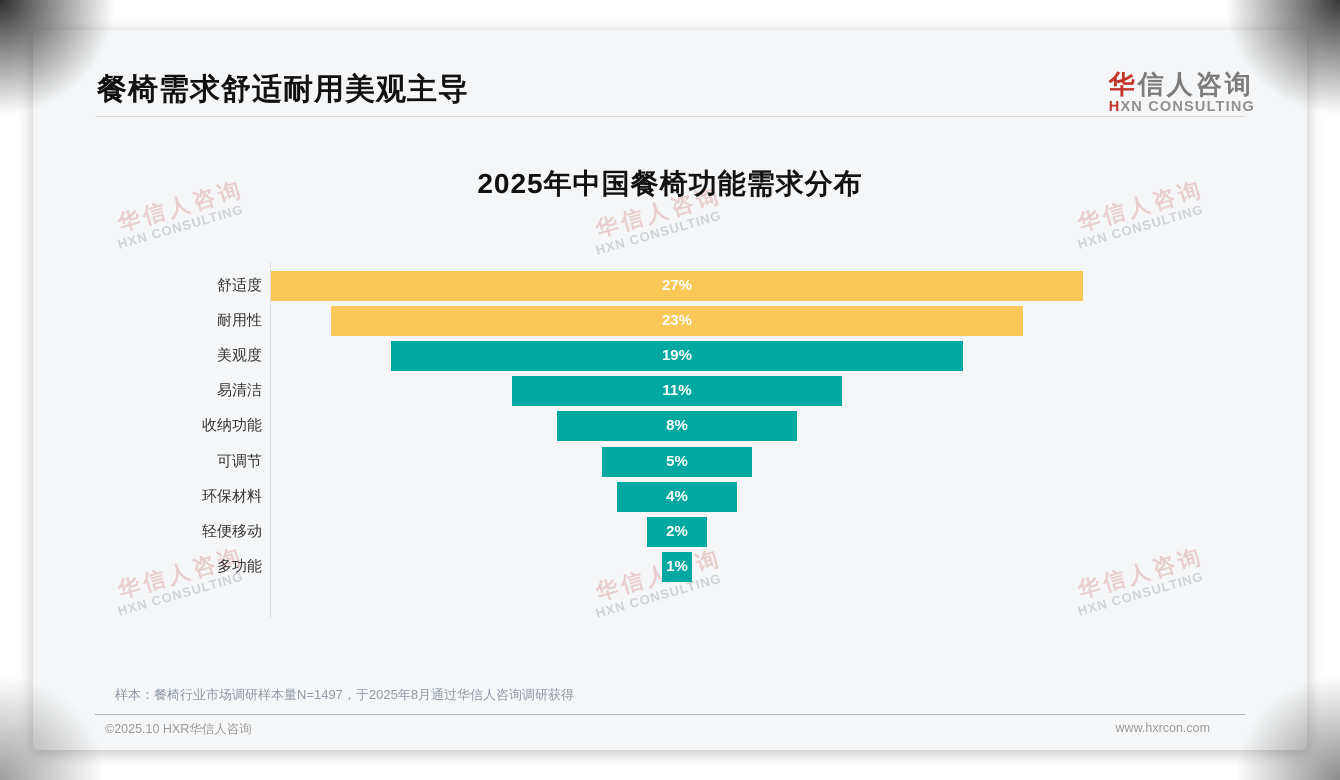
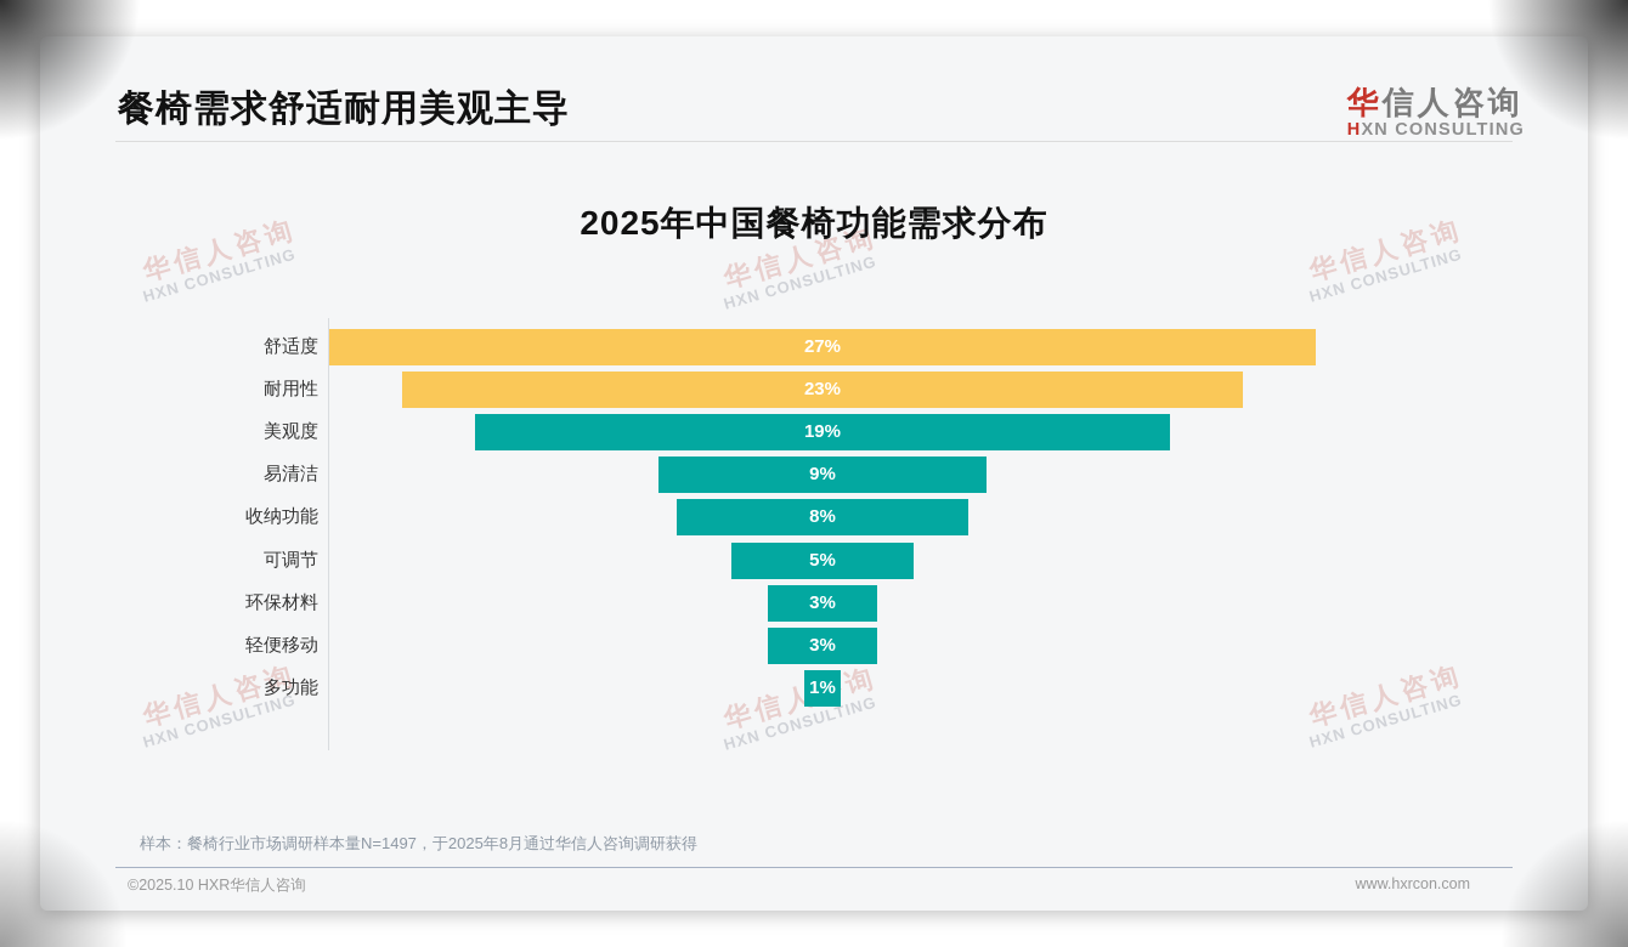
易清洁: 11% -> 9%
环保材料: 4% -> 3%
轻便移动: 2% -> 3%
